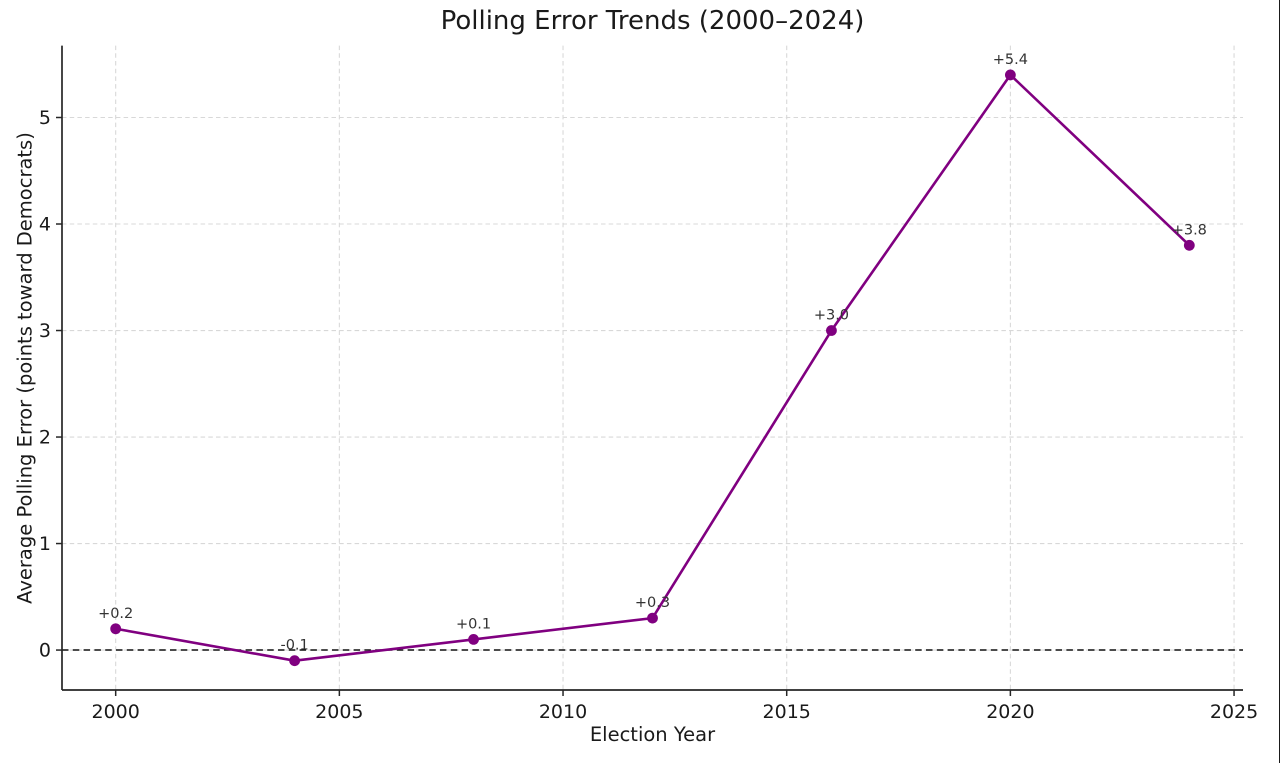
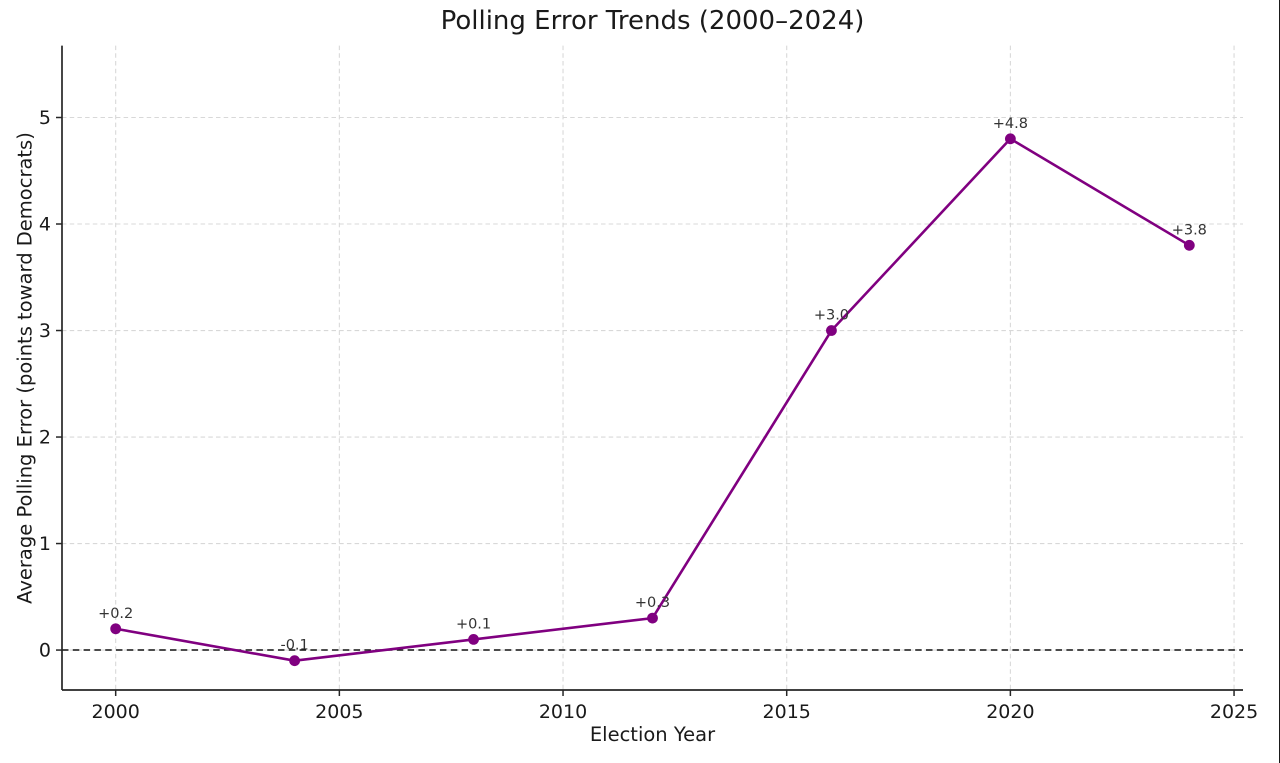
2020: +5.4 -> +4.8
